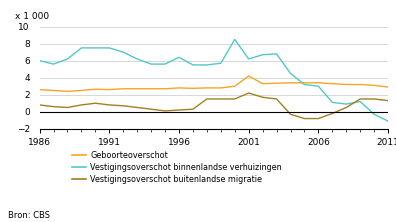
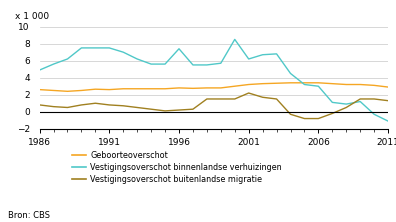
Vestigingsoverschot binnenlandse verhuizingen/1986: 6.0 -> 4.9
Vestigingsoverschot binnenlandse verhuizingen/1996: 6.4 -> 7.4
Geboorteoverschot/2001: 4.2 -> 3.2
